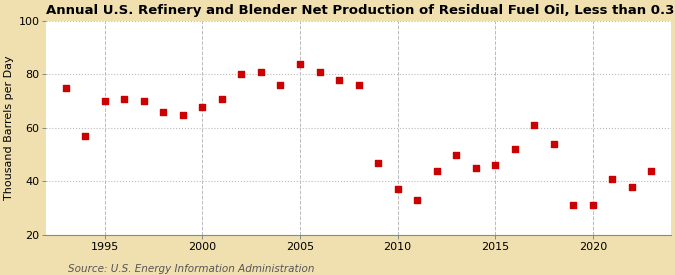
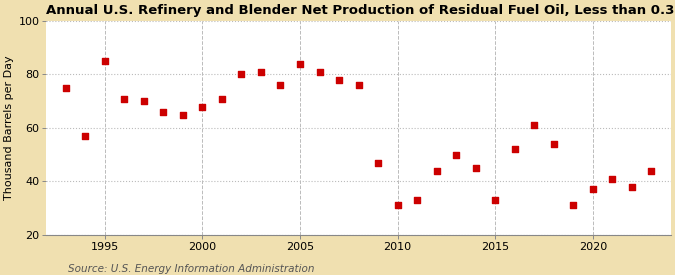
1995: 70 -> 85
2010: 37 -> 31
2015: 46 -> 33
2020: 31 -> 37
